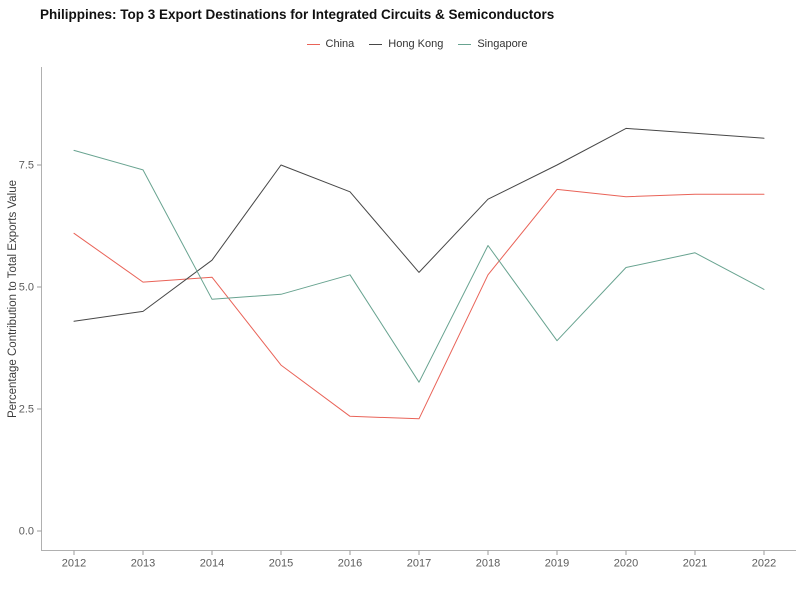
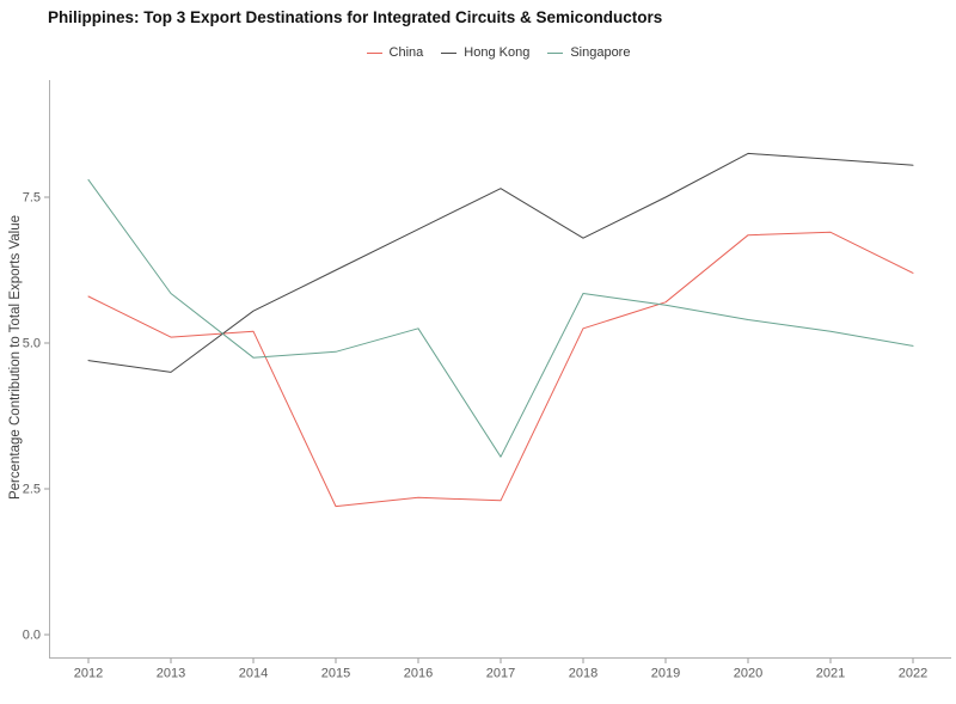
China/2012: 6.1 -> 5.8
Hong Kong/2012: 4.3 -> 4.7
Singapore/2013: 7.4 -> 5.8
China/2015: 3.4 -> 2.2
Hong Kong/2015: 7.5 -> 6.2
Hong Kong/2017: 5.3 -> 7.7
China/2019: 7.0 -> 5.7
Singapore/2019: 3.9 -> 5.7
Singapore/2021: 5.7 -> 5.2
China/2022: 6.9 -> 6.2
